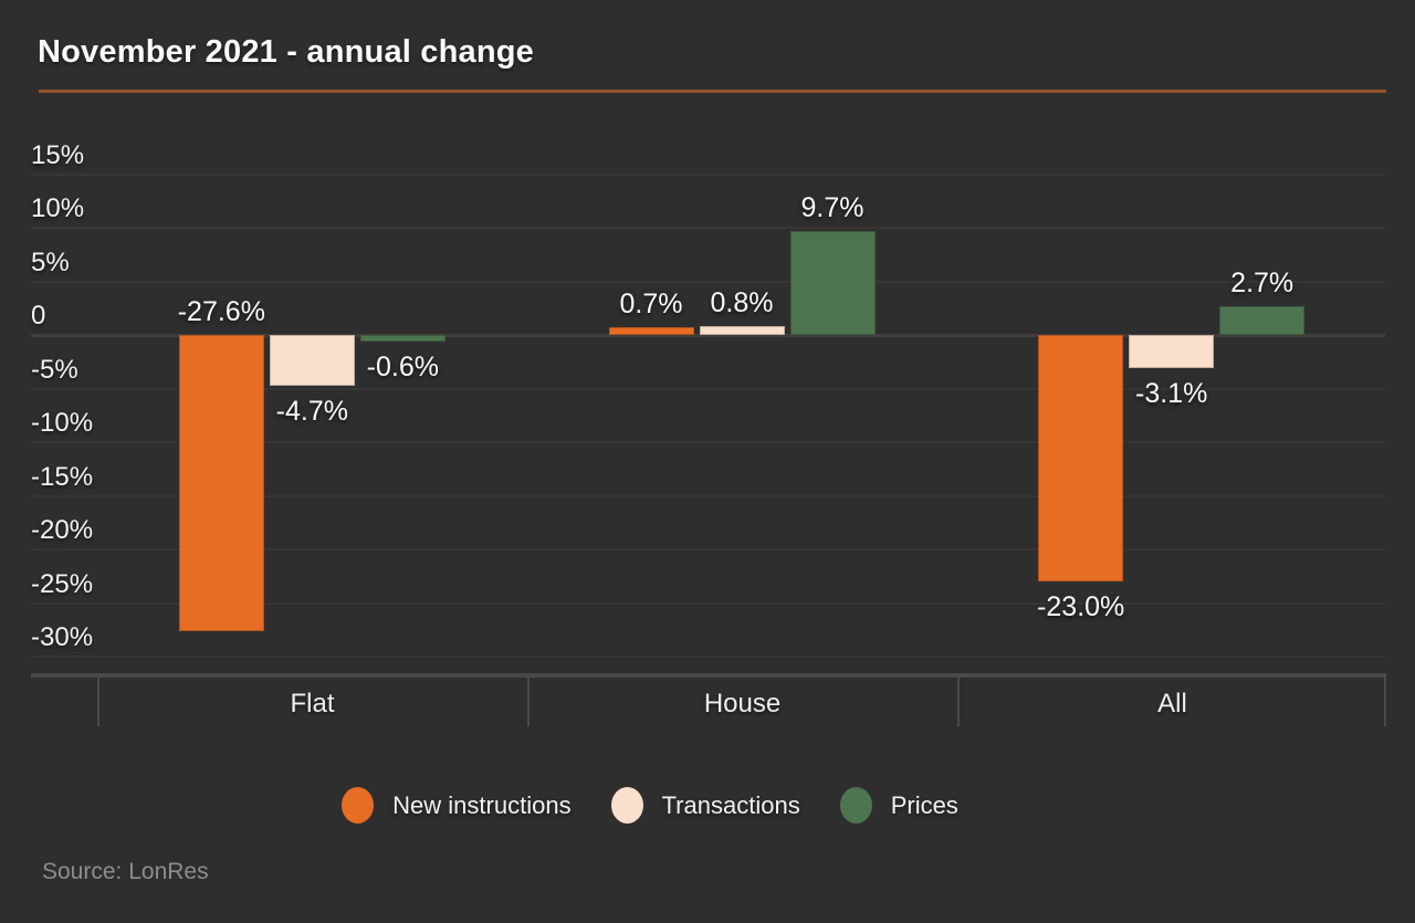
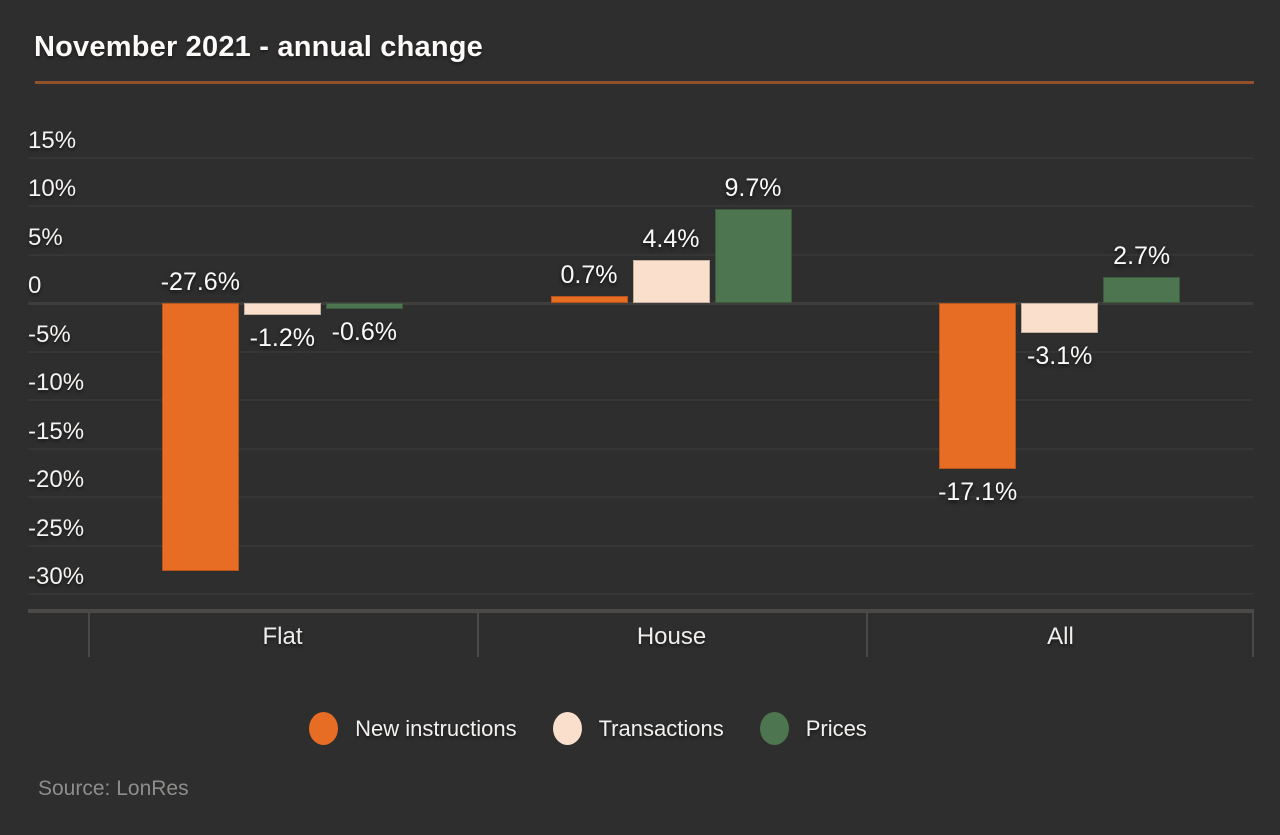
Transactions/Flat: -4.7% -> -1.2%
Transactions/House: 0.8% -> 4.4%
New instructions/All: -23.0% -> -17.1%
